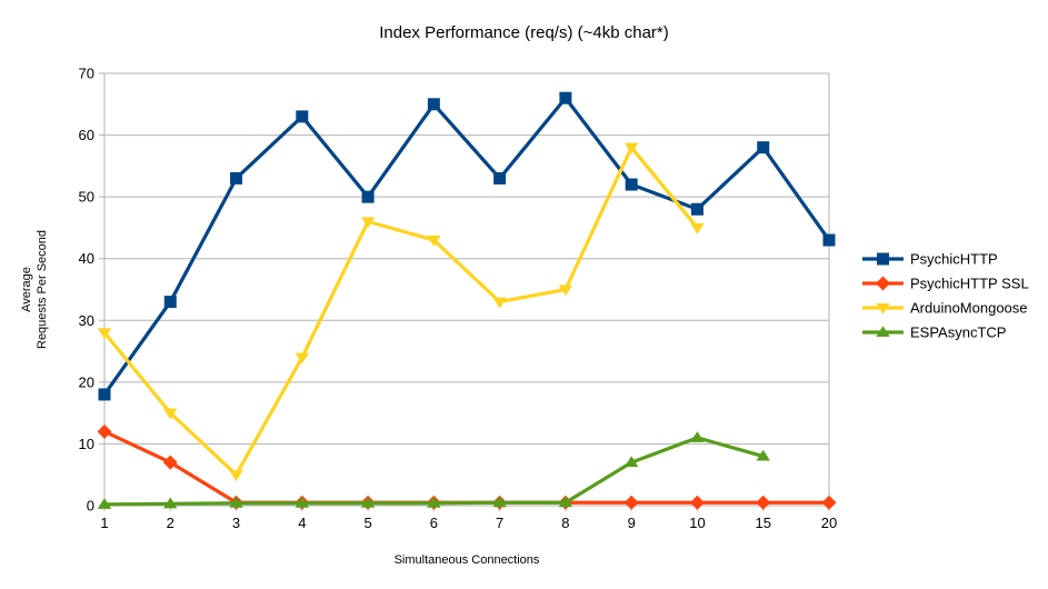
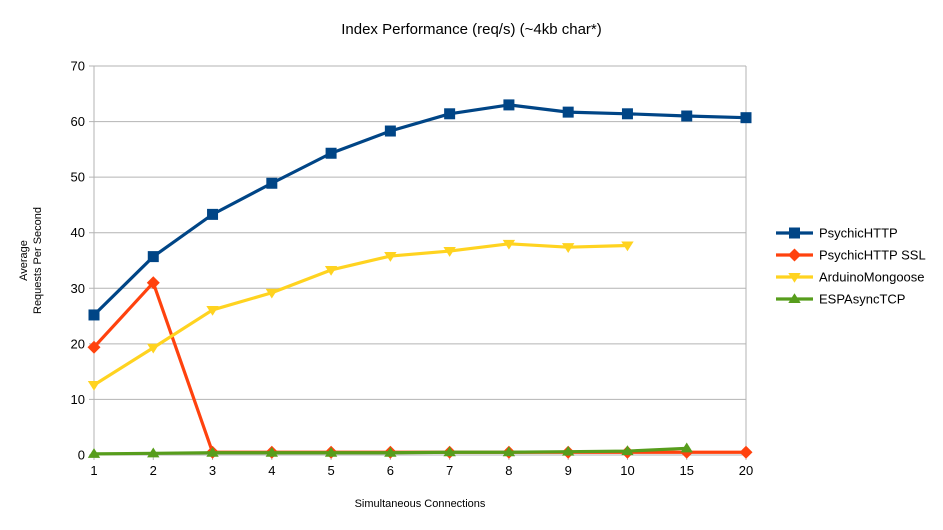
PsychicHTTP/1: 18 -> 25
PsychicHTTP SSL/1: 12 -> 19
ArduinoMongoose/1: 28 -> 13
PsychicHTTP/2: 33 -> 36
PsychicHTTP SSL/2: 7 -> 31
ArduinoMongoose/2: 15 -> 19
PsychicHTTP/3: 53 -> 43
ArduinoMongoose/3: 5 -> 26
PsychicHTTP/4: 63 -> 49
ArduinoMongoose/4: 24 -> 29
PsychicHTTP/5: 50 -> 54
ArduinoMongoose/5: 46 -> 33
PsychicHTTP/6: 65 -> 58
ArduinoMongoose/6: 43 -> 36
PsychicHTTP/7: 53 -> 61
ArduinoMongoose/7: 33 -> 37
PsychicHTTP/8: 66 -> 63
ArduinoMongoose/8: 35 -> 38
PsychicHTTP/9: 52 -> 62
ArduinoMongoose/9: 58 -> 37
ESPAsyncTCP/9: 7 -> 1
PsychicHTTP/10: 48 -> 61
ArduinoMongoose/10: 45 -> 38
ESPAsyncTCP/10: 11 -> 1
PsychicHTTP/15: 58 -> 61
ESPAsyncTCP/15: 8 -> 1
PsychicHTTP/20: 43 -> 61
